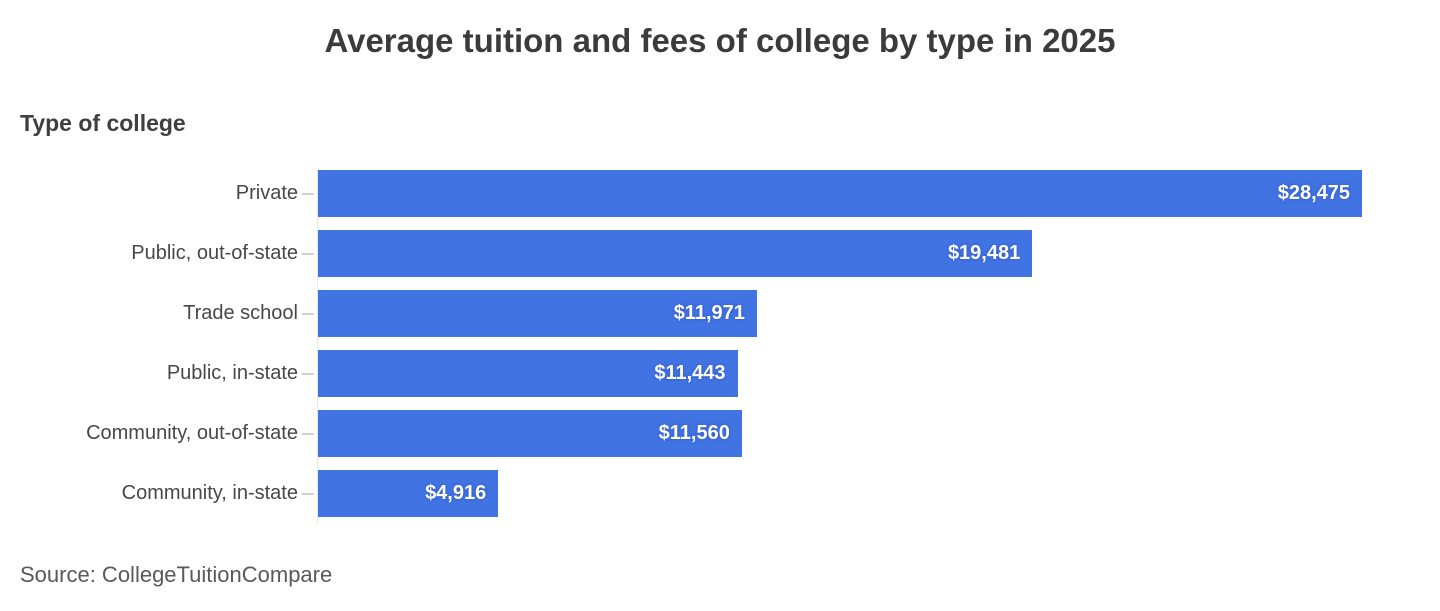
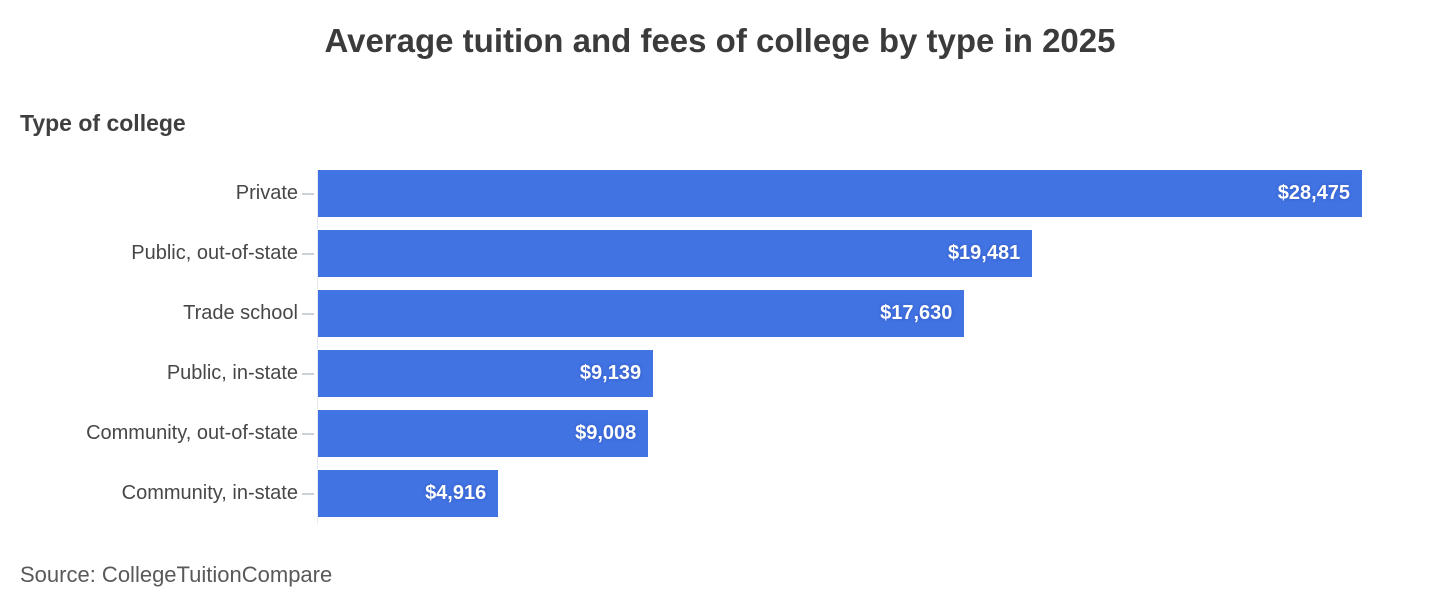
Trade school: $11,971 -> $17,630
Public, in-state: $11,443 -> $9,139
Community, out-of-state: $11,560 -> $9,008
